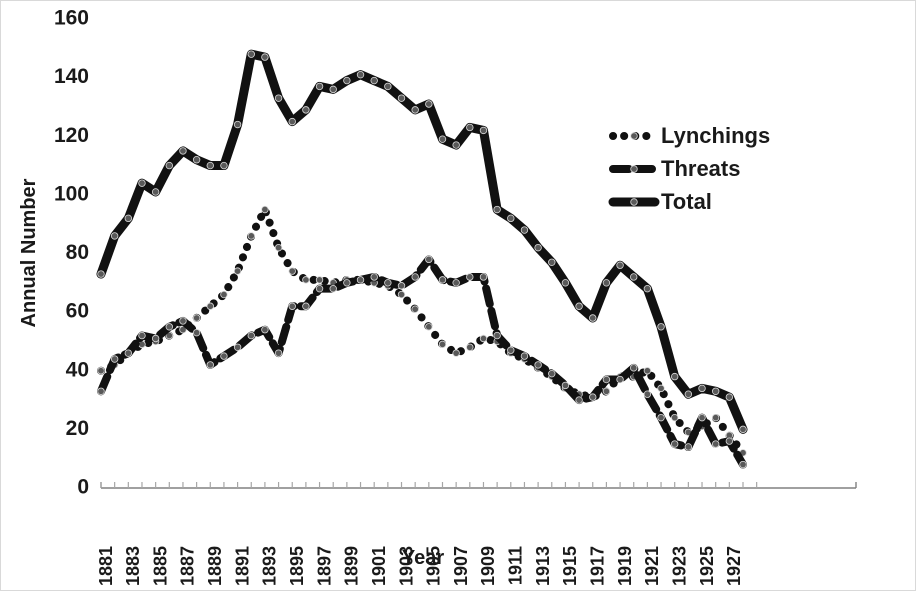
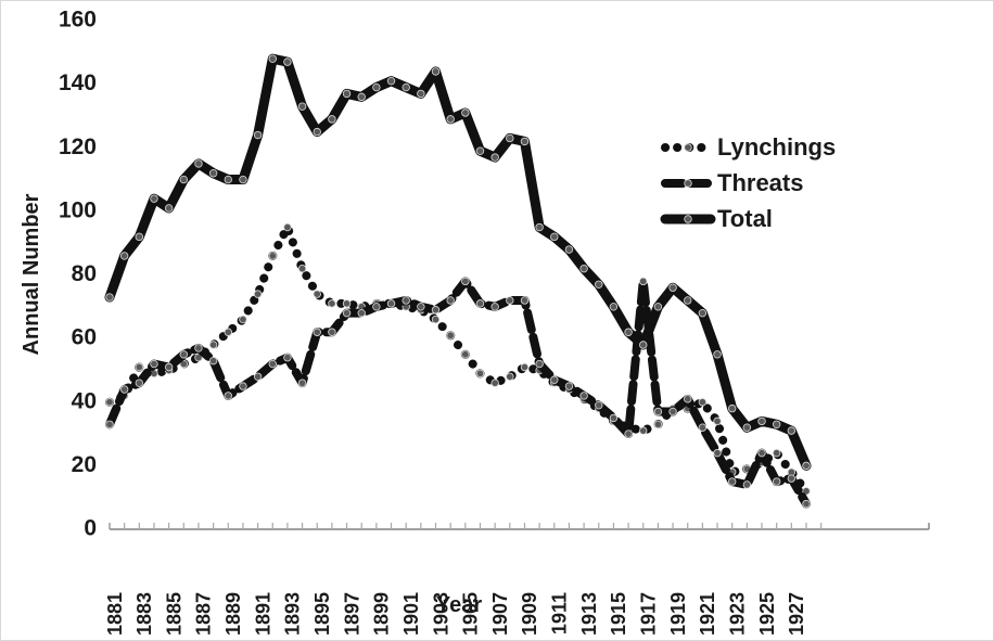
Lynchings/1883: 46 -> 51
Total/1903: 133 -> 144
Threats/1917: 31 -> 78
Lynchings/1923: 24 -> 18
